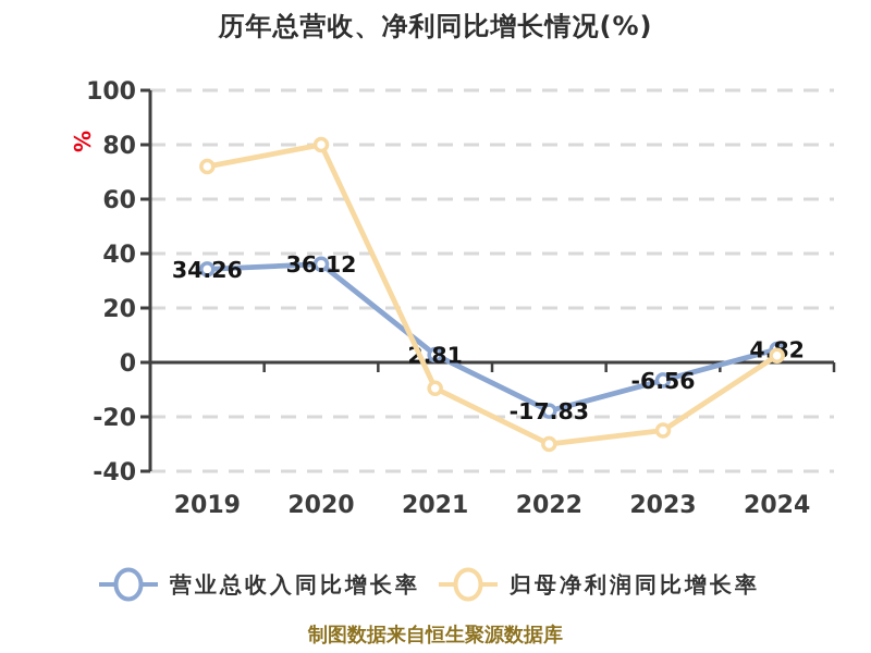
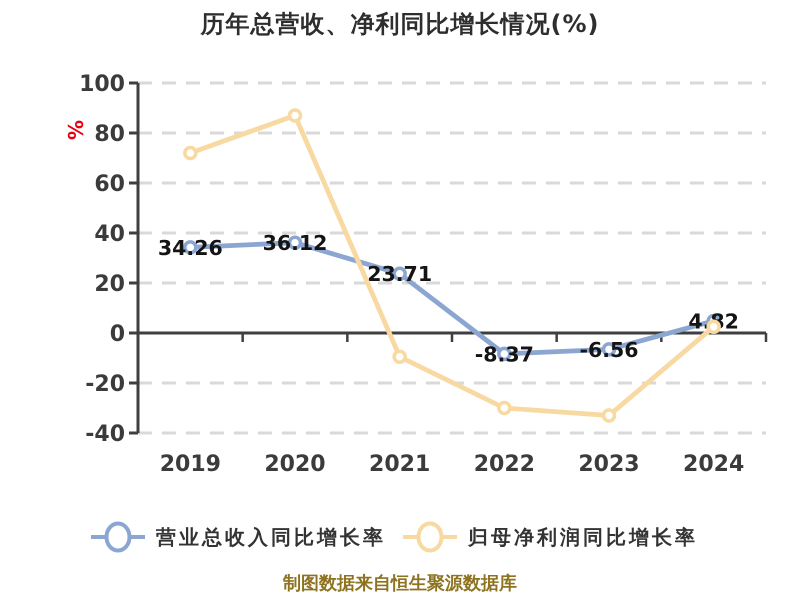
归母净利润同比增长率/2020: 80 -> 87
营业总收入同比增长率/2021: 2.81 -> 23.71
营业总收入同比增长率/2022: -17.83 -> -8.37
归母净利润同比增长率/2023: -25 -> -33
